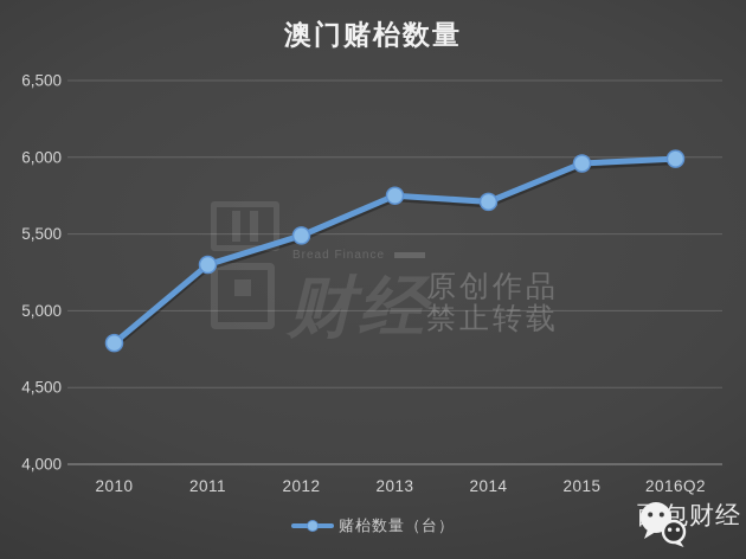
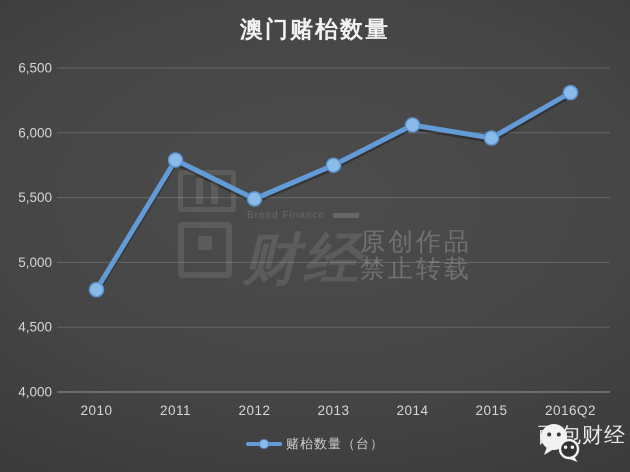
2011: 5300 -> 5790
2014: 5710 -> 6060
2016Q2: 5990 -> 6310
